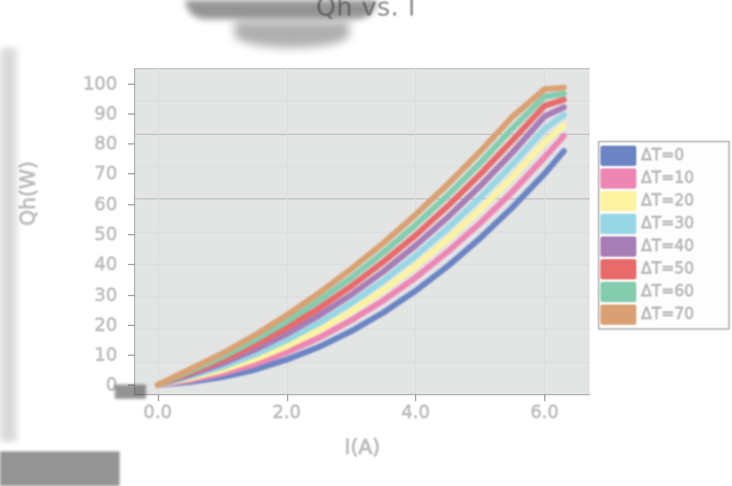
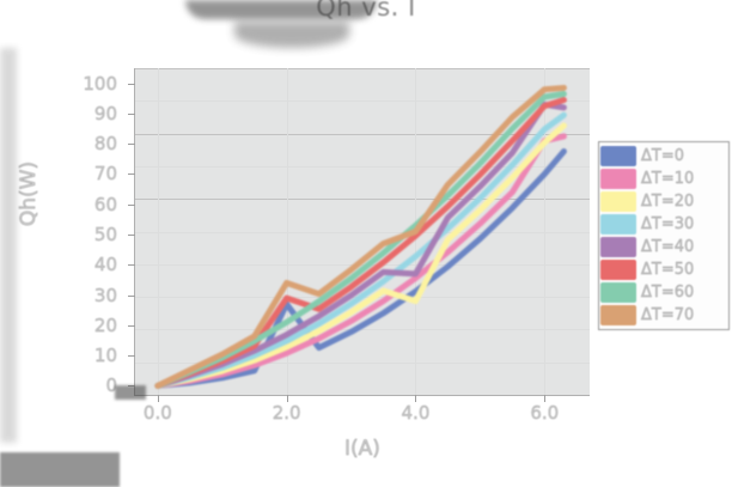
ΔT=0/2.0: 8 -> 27
ΔT=50/2.0: 19 -> 29
ΔT=70/2.0: 23 -> 34
ΔT=20/4.0: 39 -> 28
ΔT=40/4.0: 46 -> 37
ΔT=70/4.0: 56 -> 51
ΔT=10/6.0: 75 -> 81
ΔT=40/6.0: 89 -> 93
